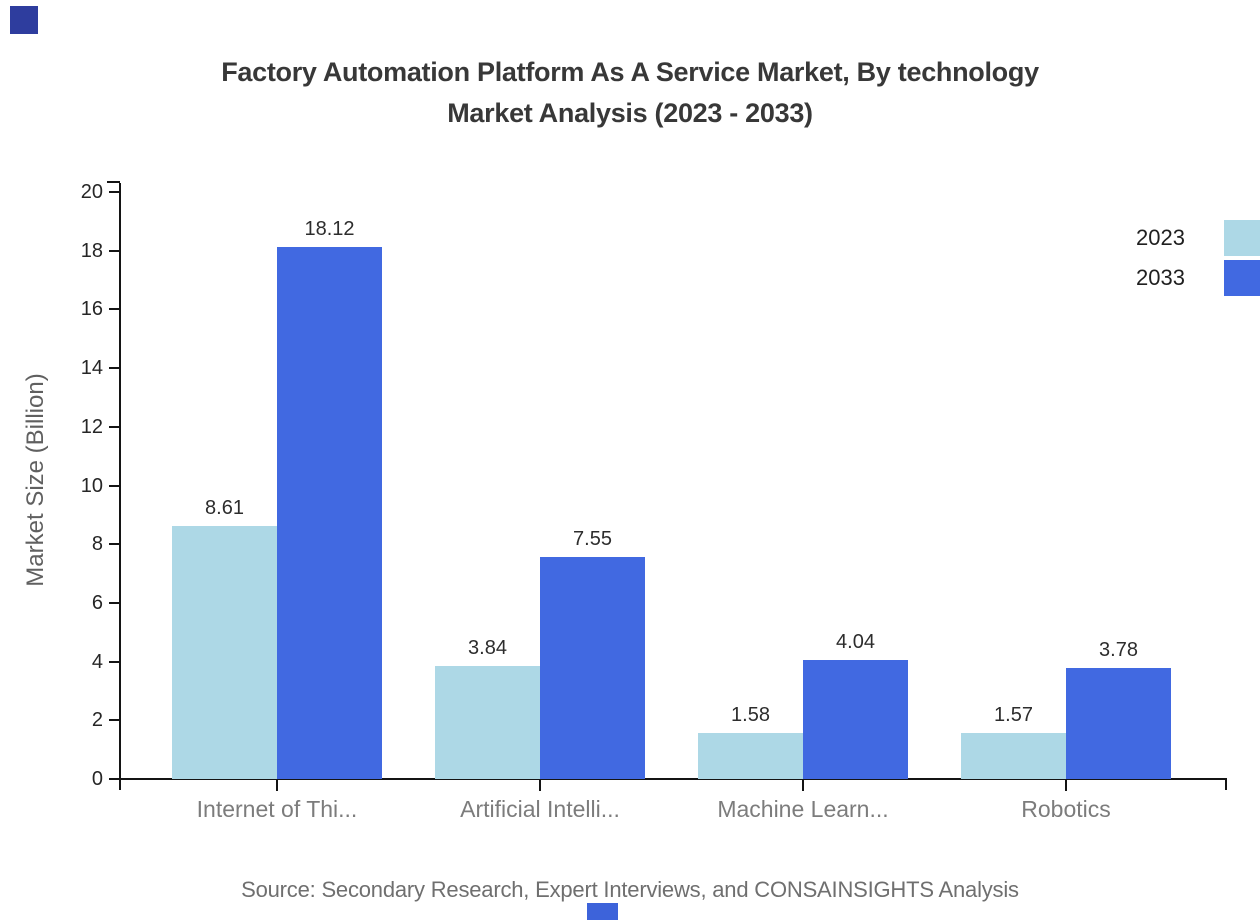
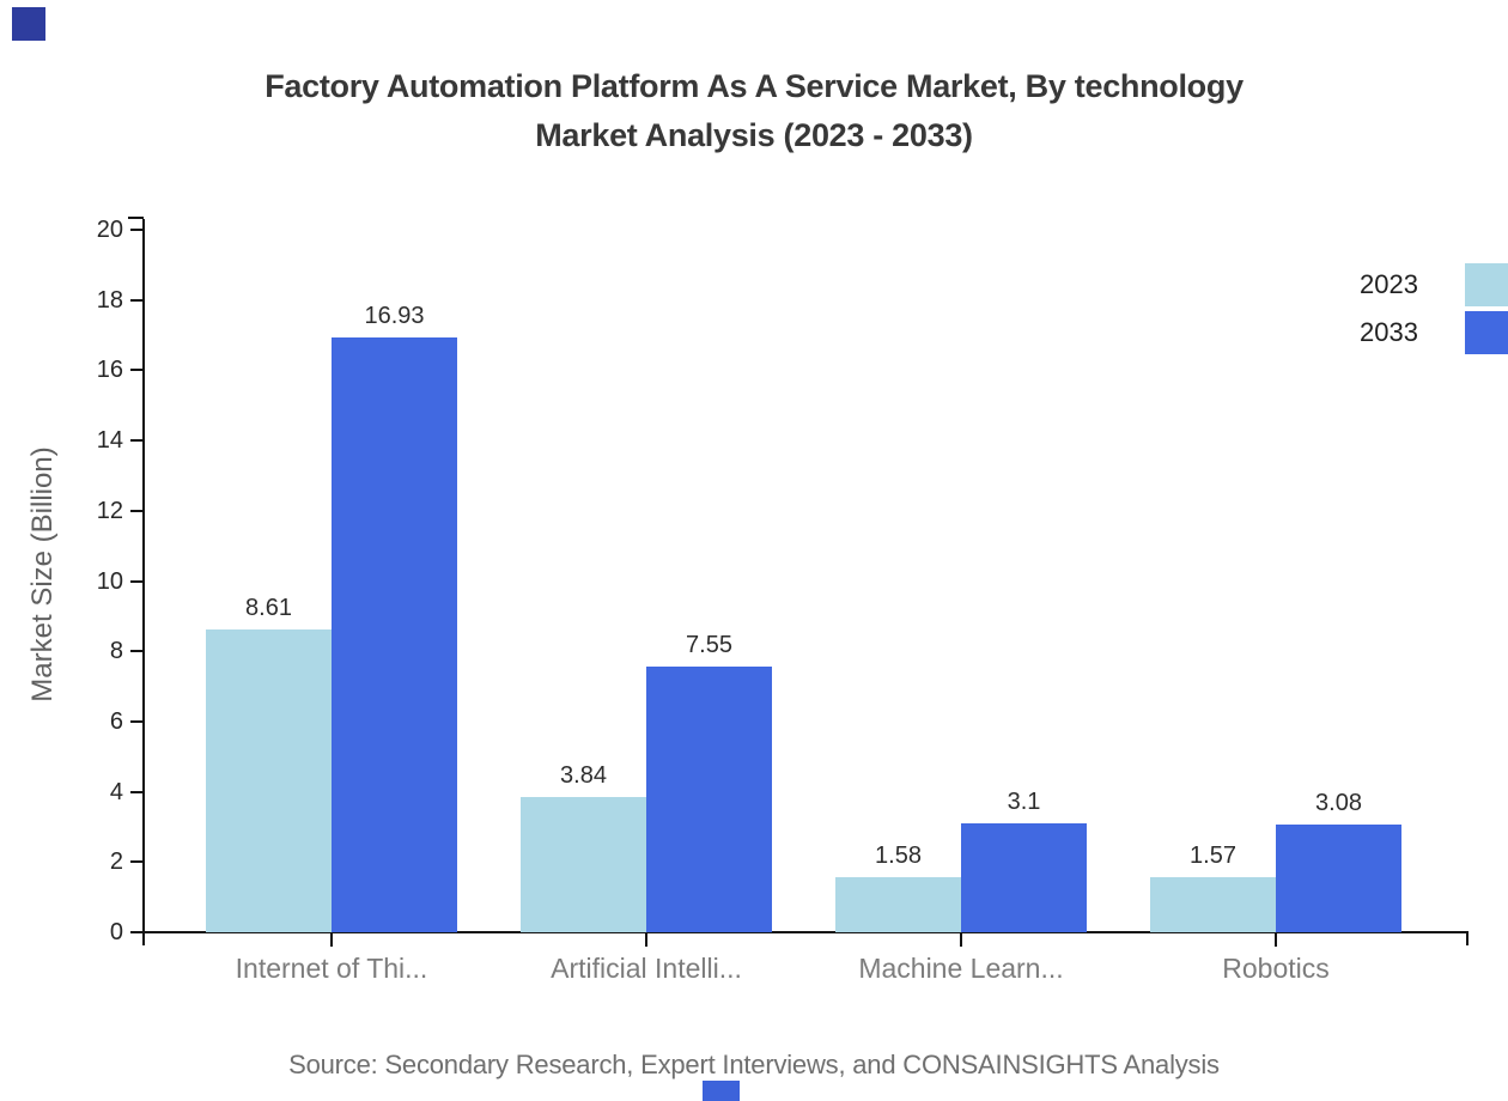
2033/Internet of Thi...: 18.12 -> 16.93
2033/Machine Learn...: 4.04 -> 3.1
2033/Robotics: 3.78 -> 3.08
